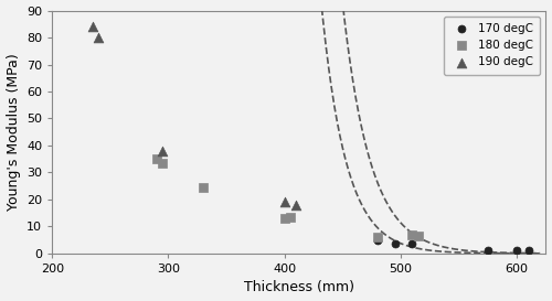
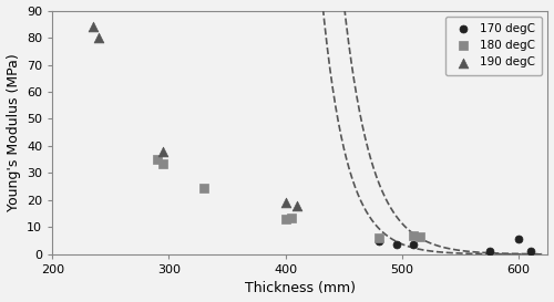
170 degC/600: 1.3 -> 5.5
